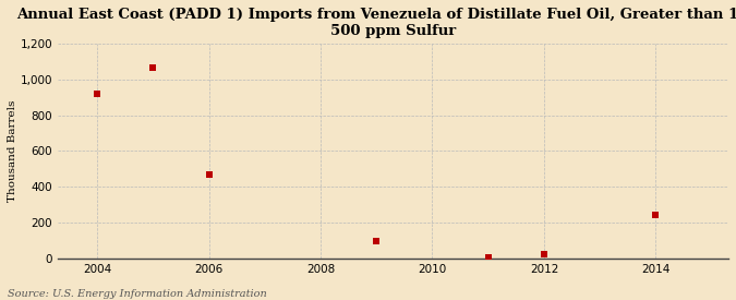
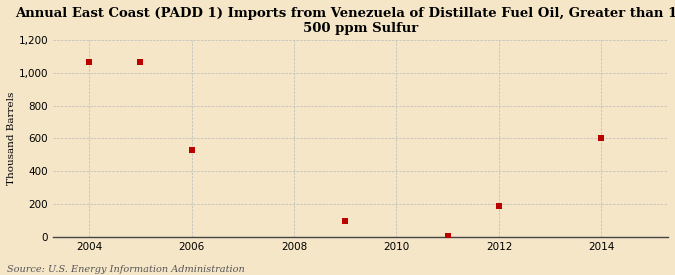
2004: 920 -> 1,070
2006: 470 -> 530
2012: 20 -> 190
2014: 240 -> 600
